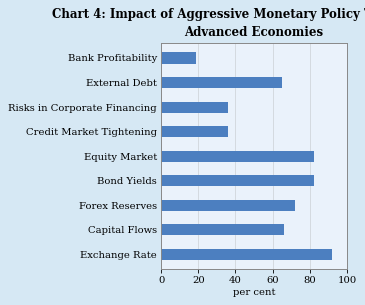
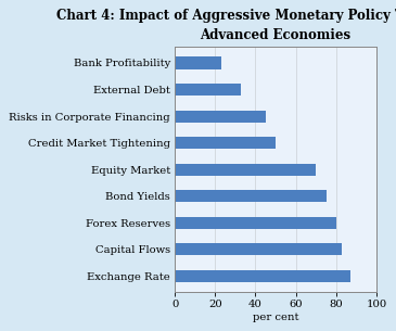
Bank Profitability: 19 -> 23
External Debt: 65 -> 33
Risks in Corporate Financing: 36 -> 45
Credit Market Tightening: 36 -> 50
Equity Market: 82 -> 70
Bond Yields: 82 -> 75
Forex Reserves: 72 -> 80
Capital Flows: 66 -> 83
Exchange Rate: 92 -> 87
